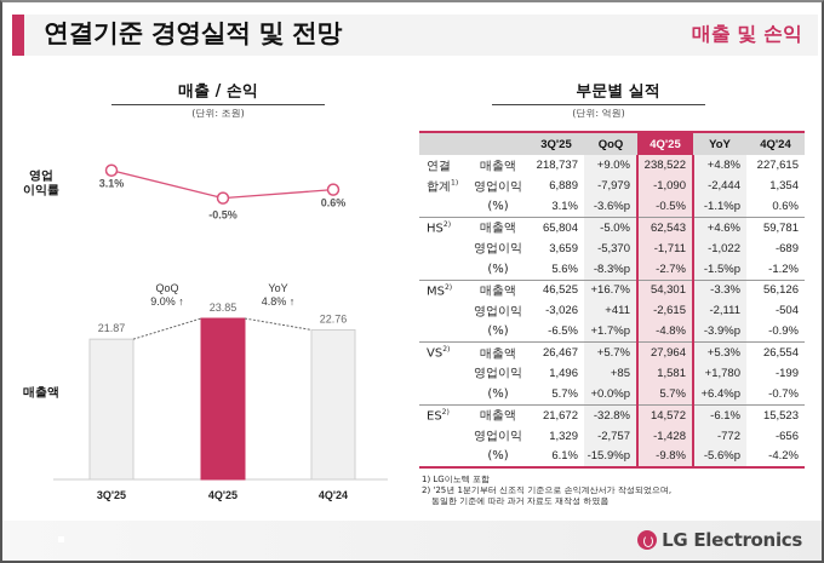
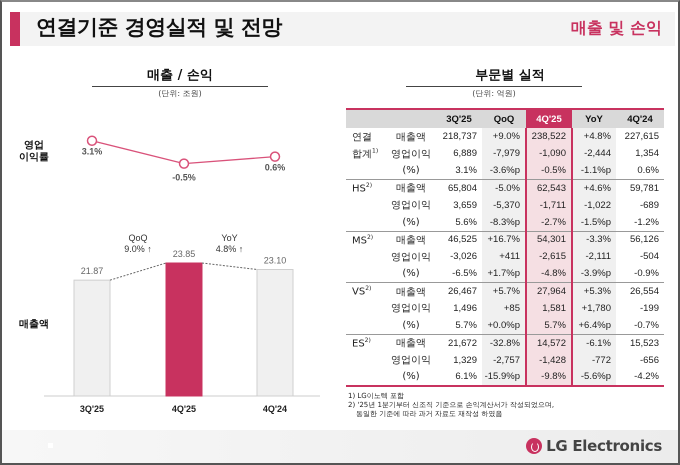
매출액/4Q'24: 22.76 -> 23.10
